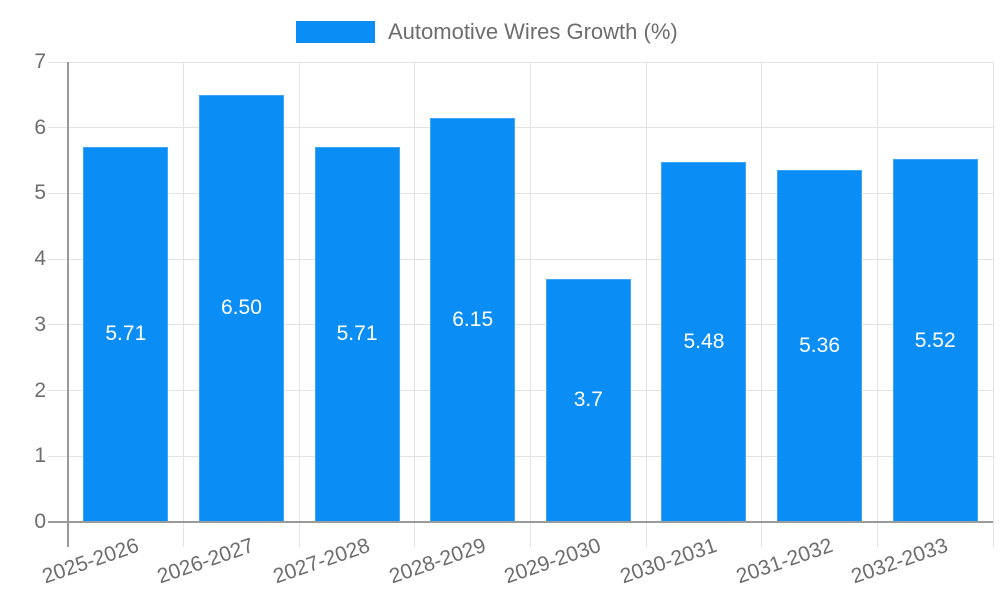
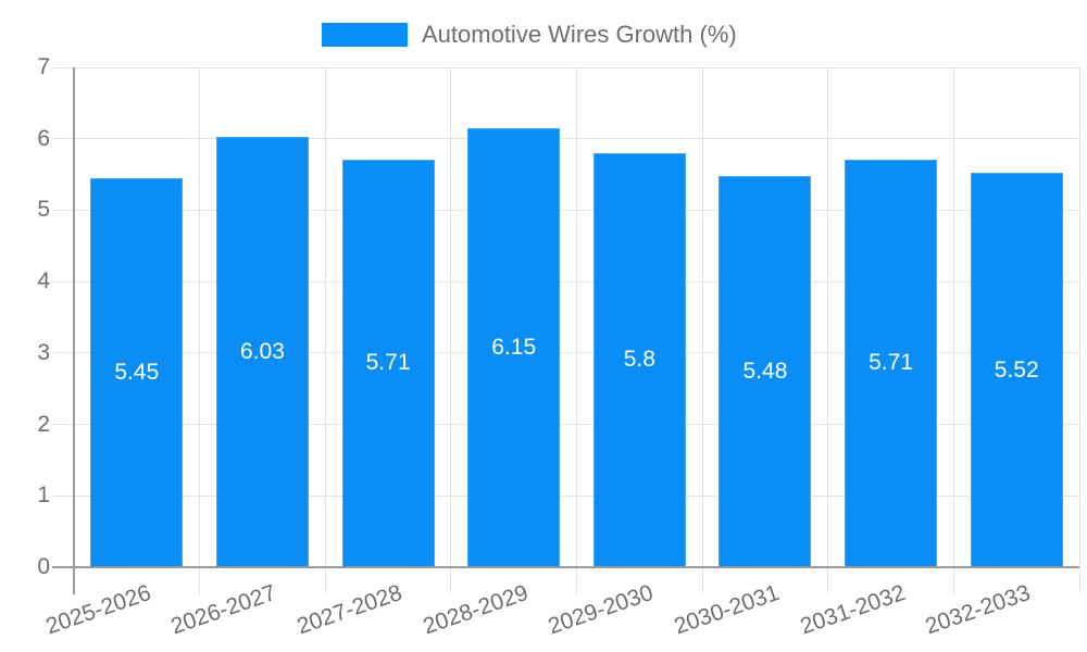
2025-2026: 5.71 -> 5.45
2026-2027: 6.50 -> 6.03
2029-2030: 3.7 -> 5.8
2031-2032: 5.36 -> 5.71
